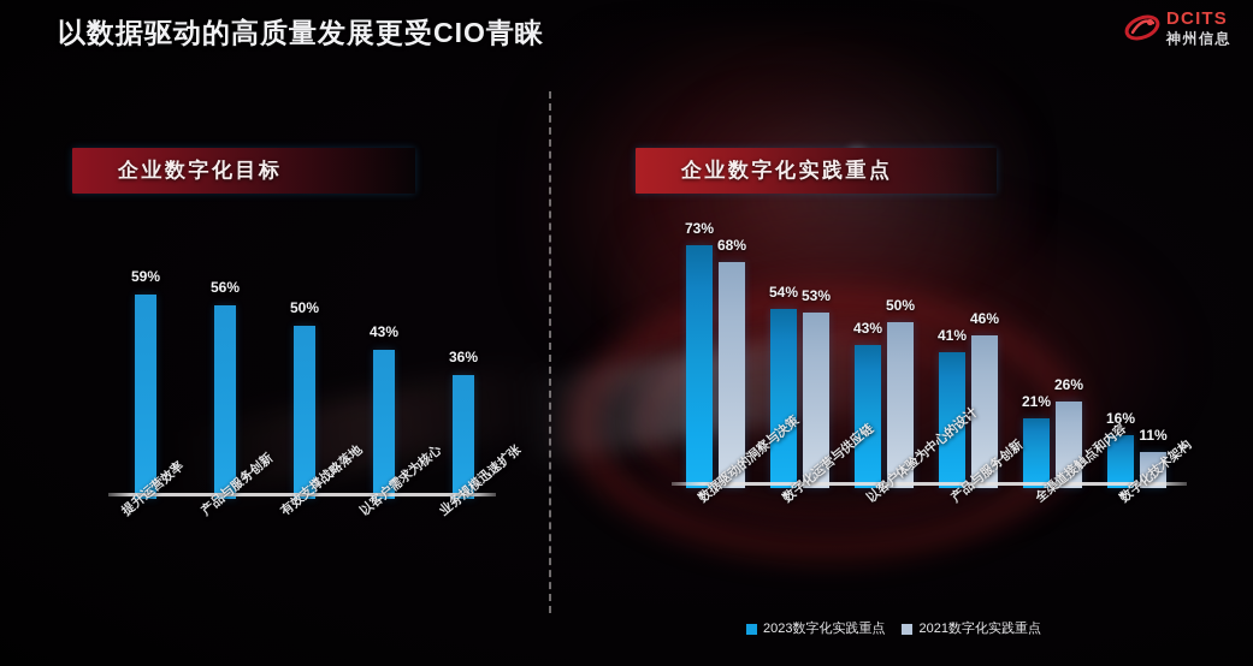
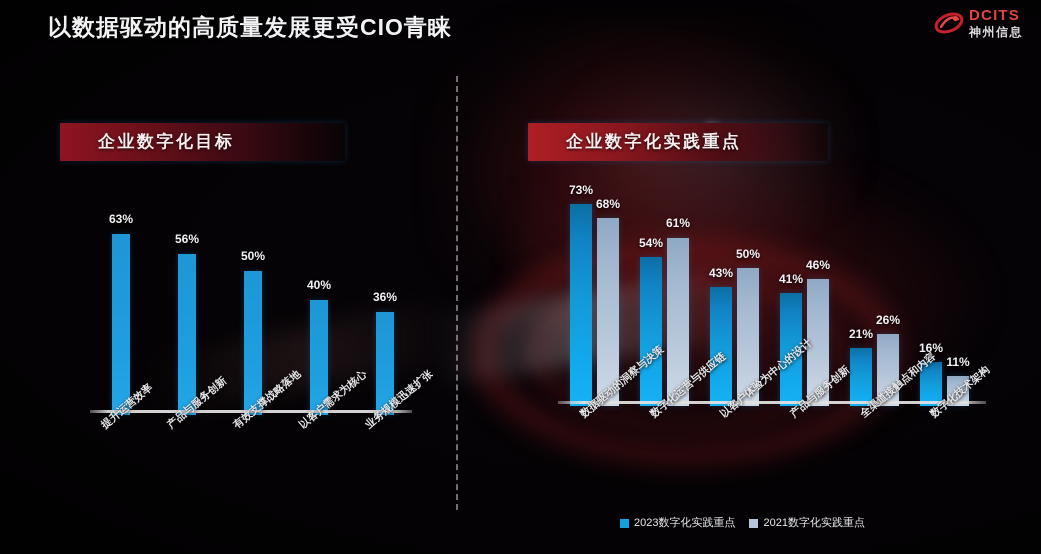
企业数字化目标/提升运营效率: 59% -> 63%
企业数字化目标/以客户需求为核心: 43% -> 40%
企业数字化实践重点/2021数字化实践重点/数字化运营与供应链: 53% -> 61%
